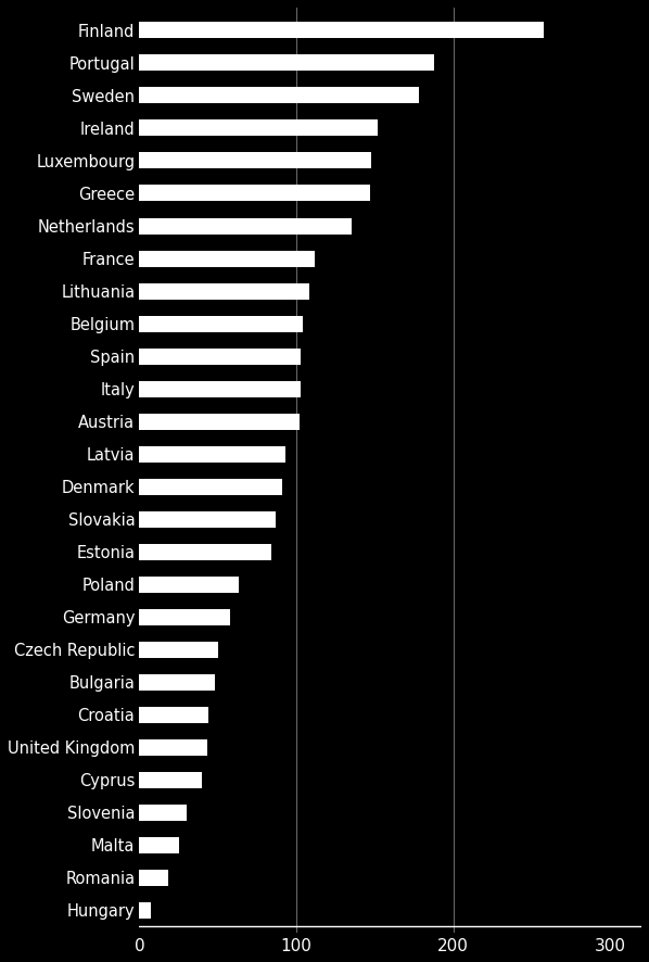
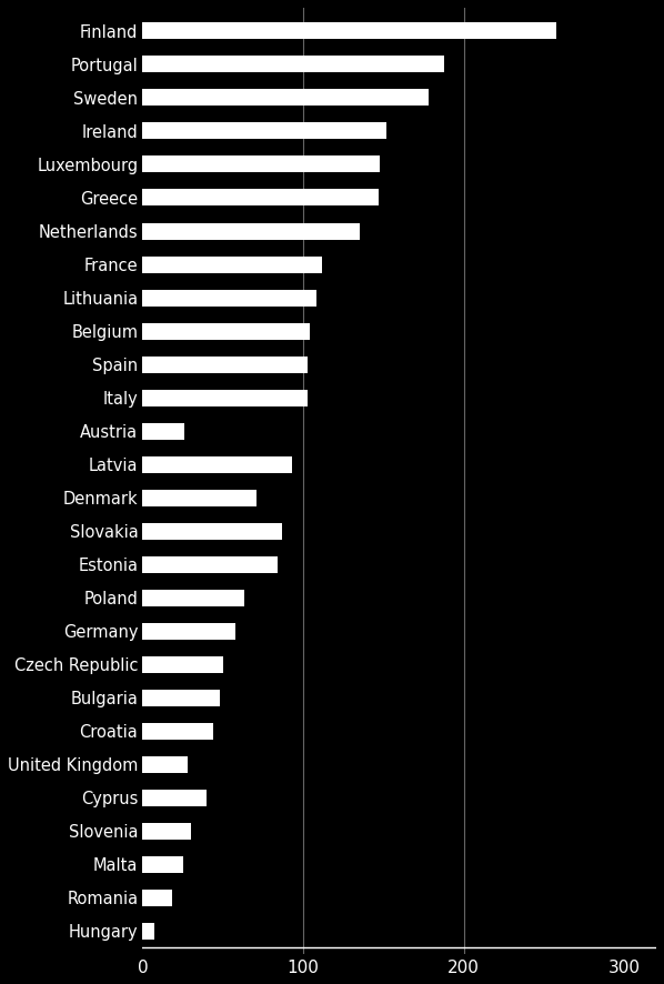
Austria: 102 -> 26
Denmark: 91 -> 71
United Kingdom: 43 -> 28
